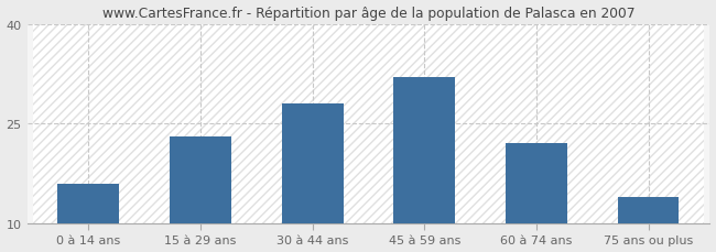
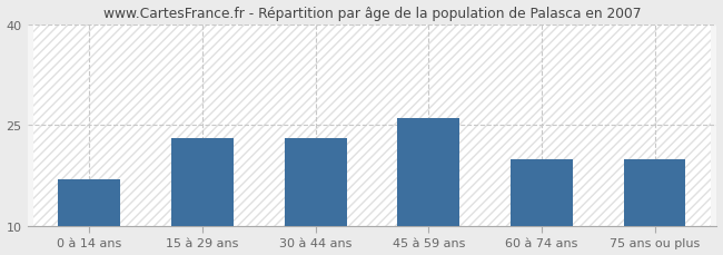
0 à 14 ans: 16 -> 17
30 à 44 ans: 28 -> 23
45 à 59 ans: 32 -> 26
60 à 74 ans: 22 -> 20
75 ans ou plus: 14 -> 20
